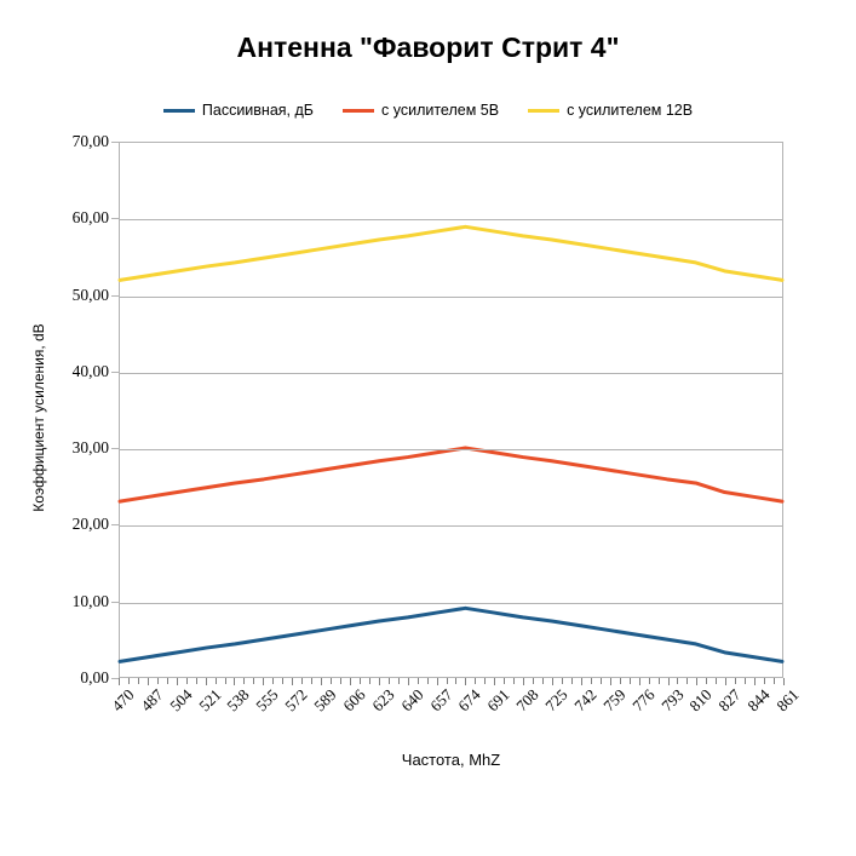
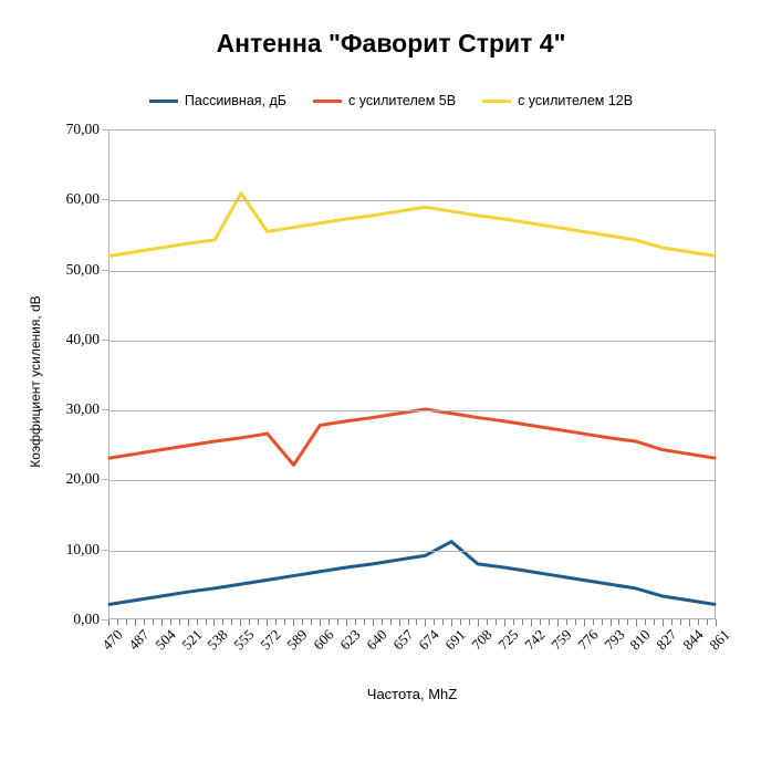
с усилителем 12В/555: 55 -> 61
с усилителем 5В/589: 27 -> 22
Пассиивная, дБ/691: 8 -> 11
